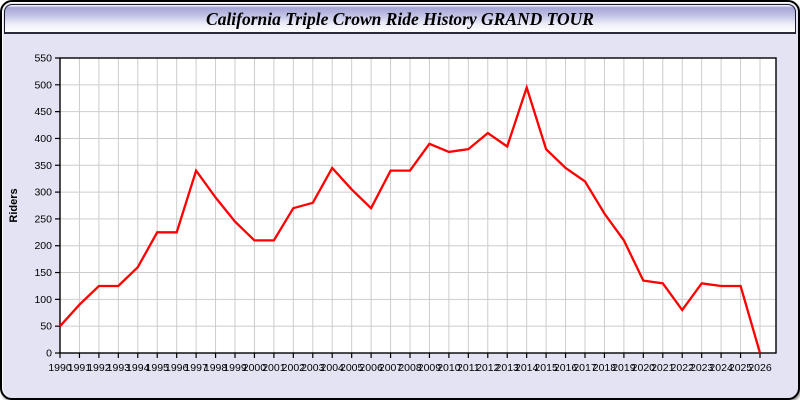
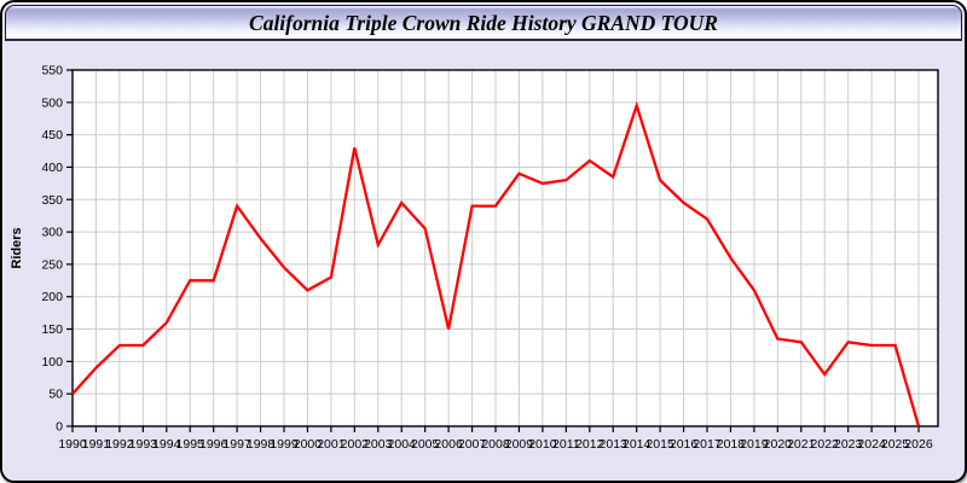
2001: 210 -> 230
2002: 270 -> 430
2006: 270 -> 150
